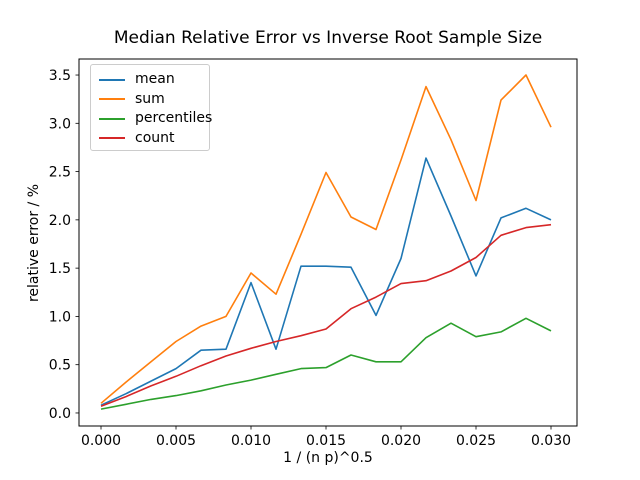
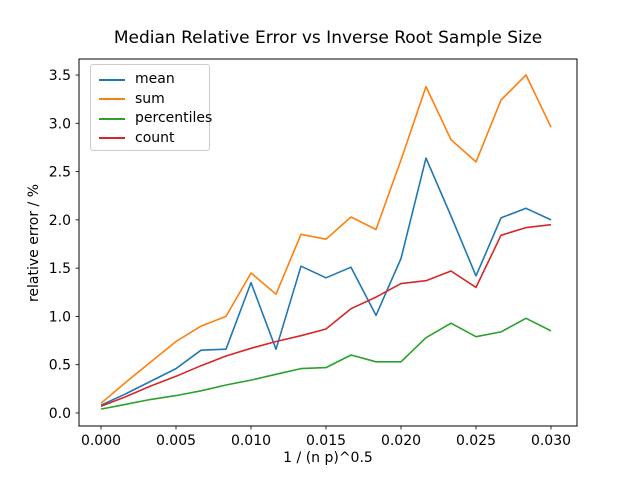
mean/0.015: 1.5 -> 1.4
sum/0.015: 2.5 -> 1.8
sum/0.025: 2.2 -> 2.6
count/0.025: 1.6 -> 1.3
